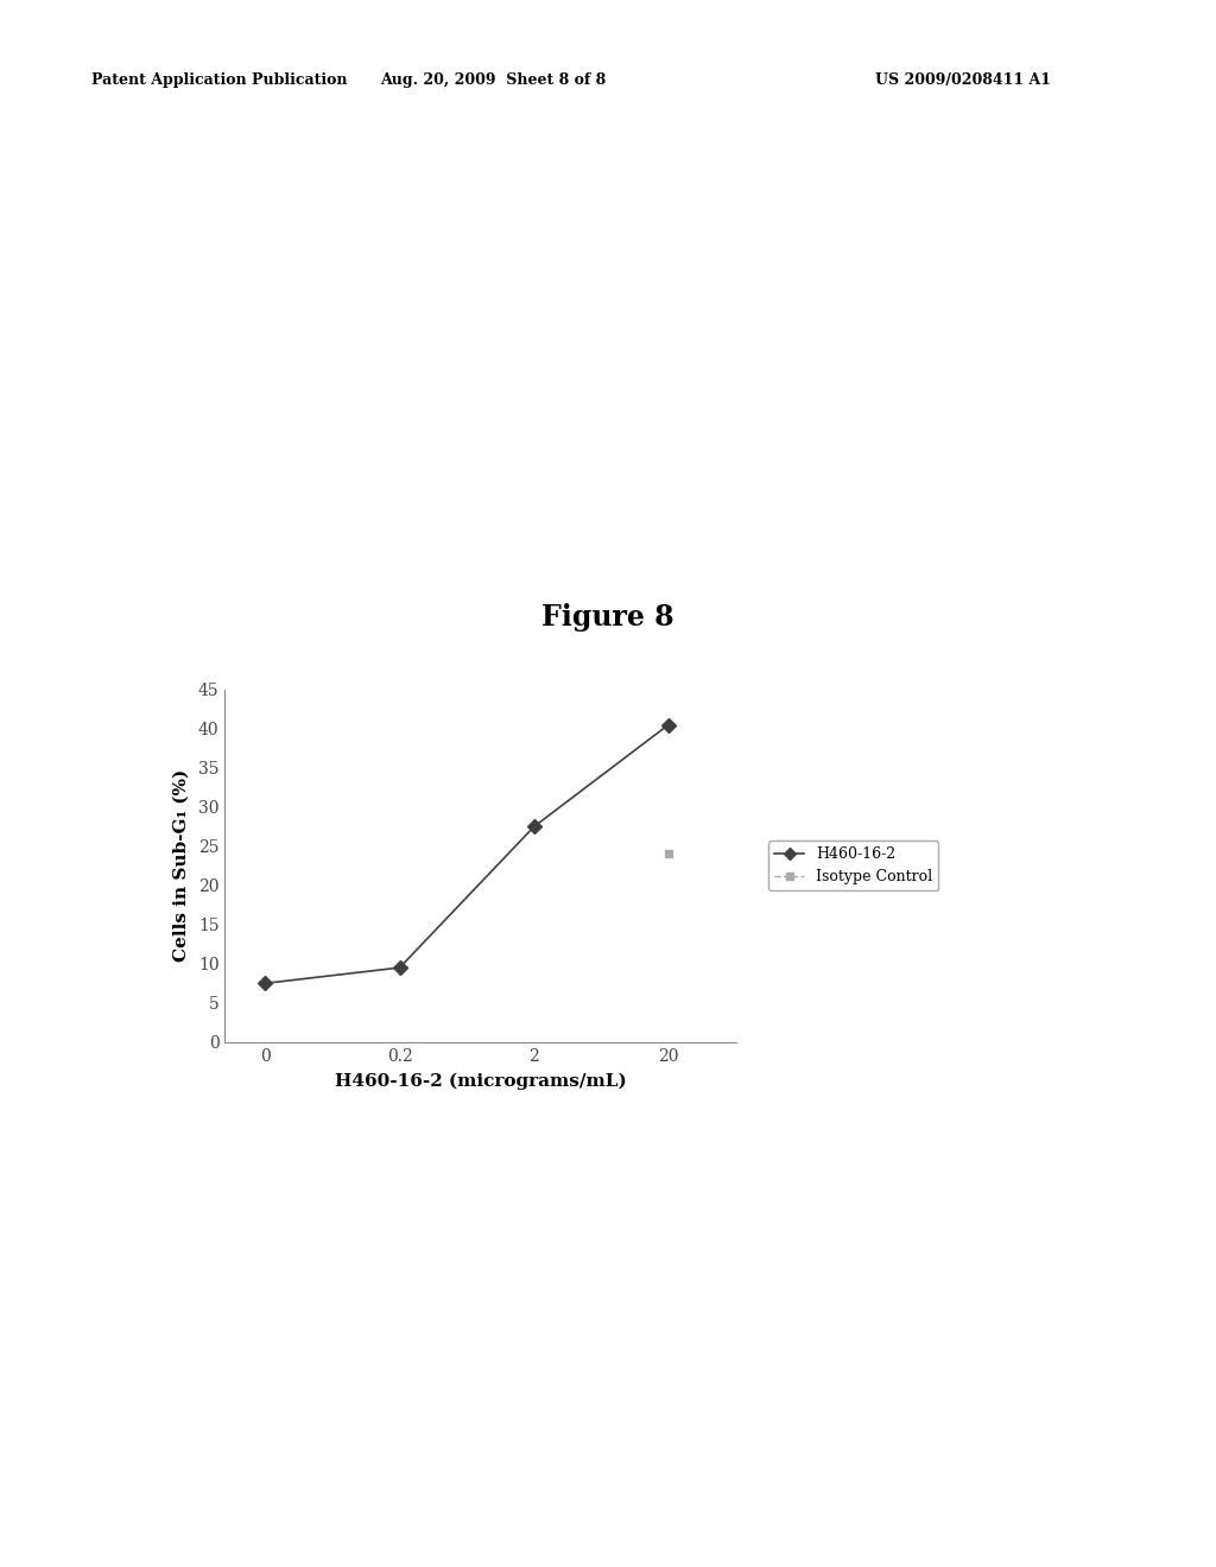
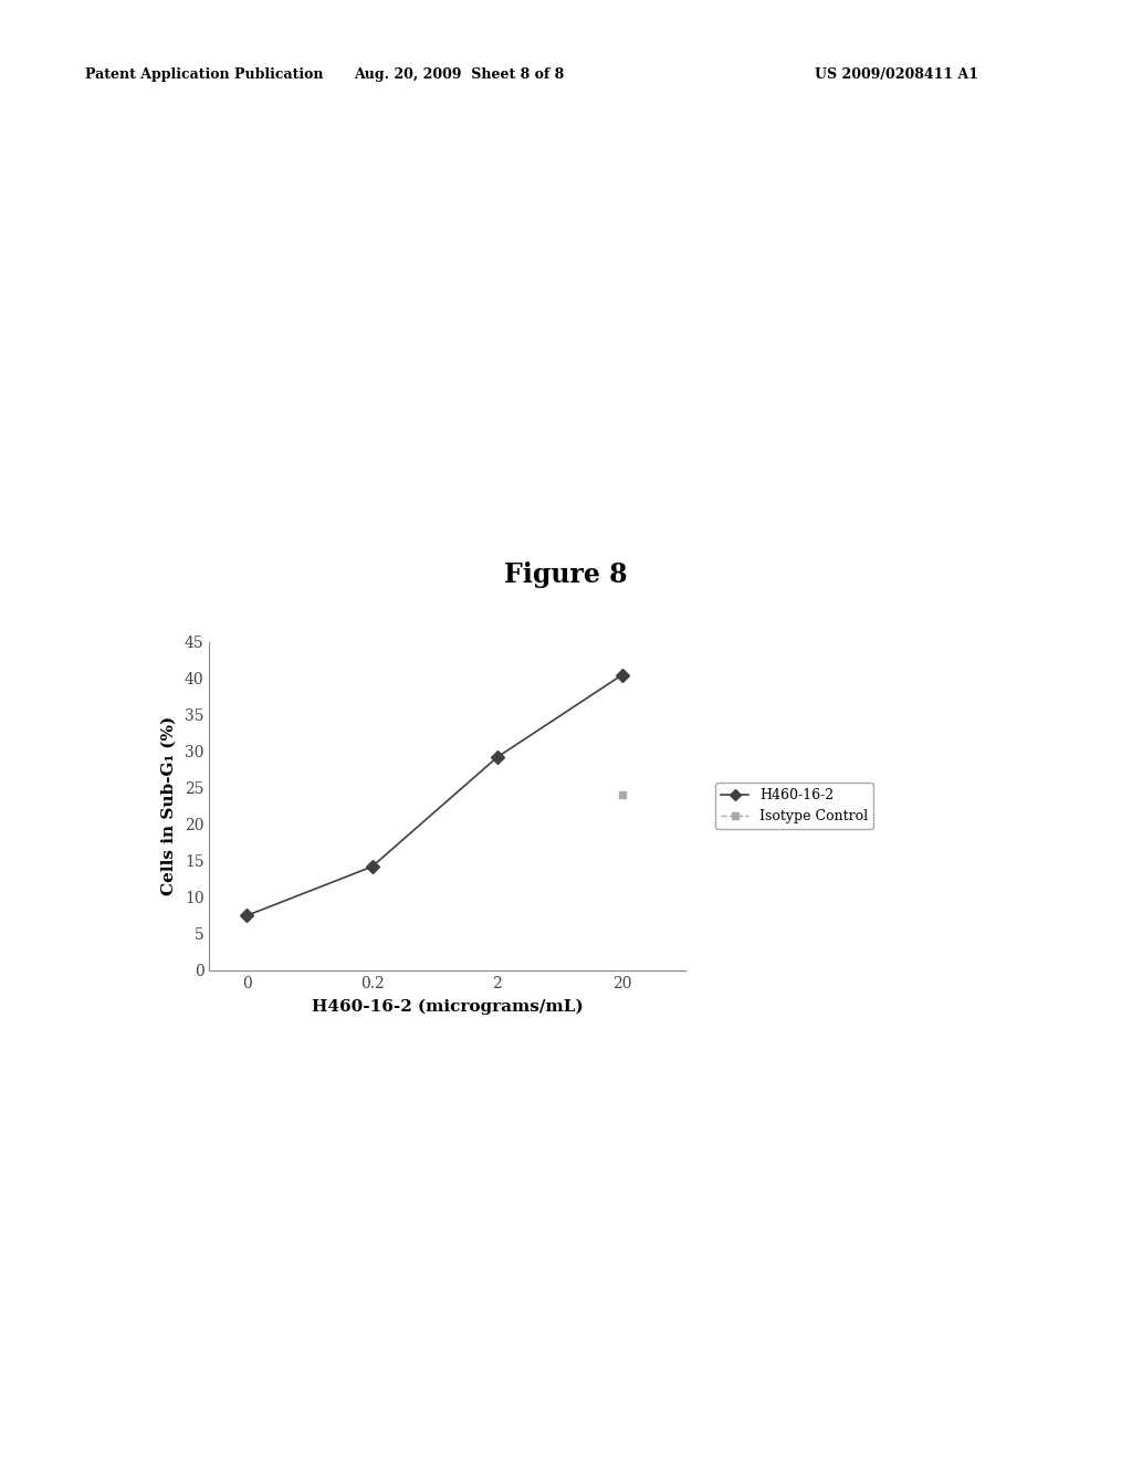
0.2: 9.5 -> 14.2
2: 27.5 -> 29.2
